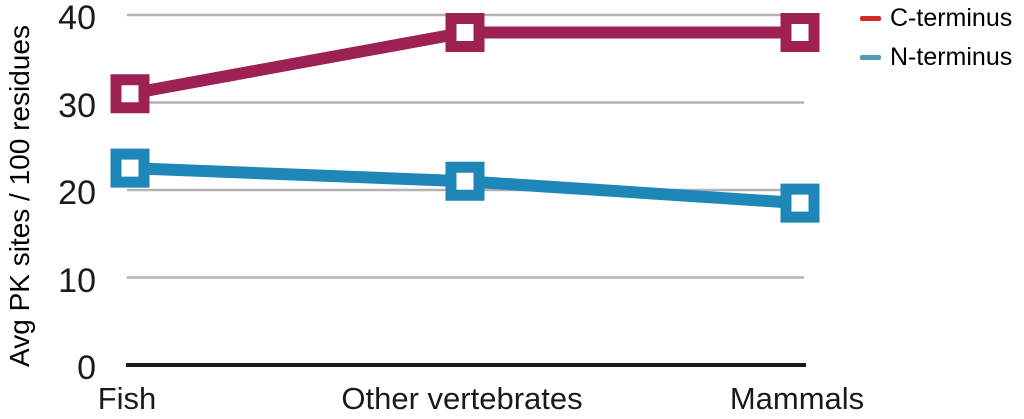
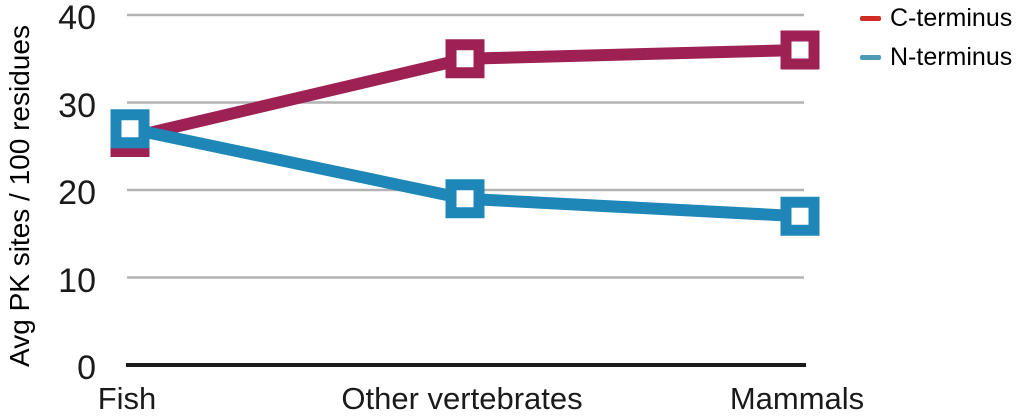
C-terminus/Fish: 31 -> 26
N-terminus/Fish: 22 -> 27
C-terminus/Other vertebrates: 38 -> 35
N-terminus/Other vertebrates: 21 -> 19
C-terminus/Mammals: 38 -> 36
N-terminus/Mammals: 18 -> 17
